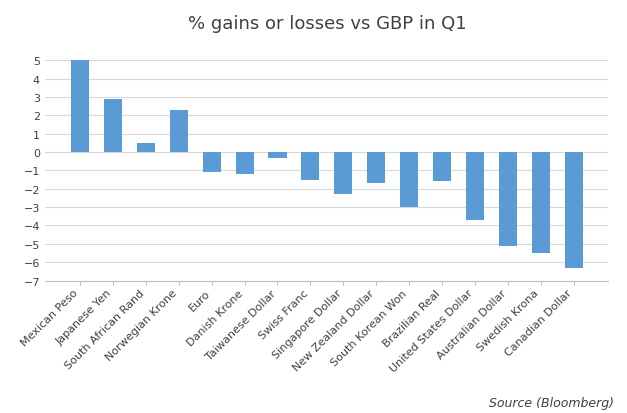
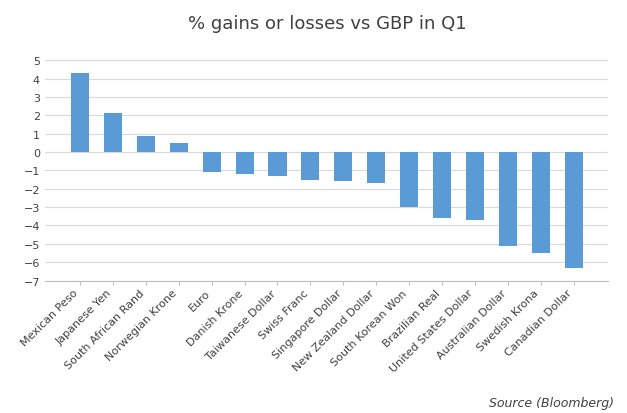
Mexican Peso: 5.0 -> 4.3
Japanese Yen: 2.9 -> 2.1
South African Rand: 0.5 -> 0.9
Norwegian Krone: 2.3 -> 0.5
Taiwanese Dollar: -0.3 -> -1.3
Singapore Dollar: -2.3 -> -1.6
Brazilian Real: -1.6 -> -3.6
